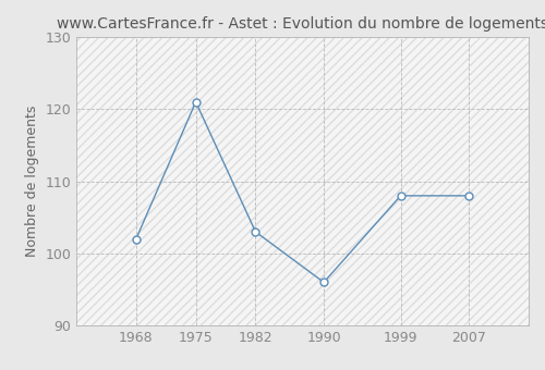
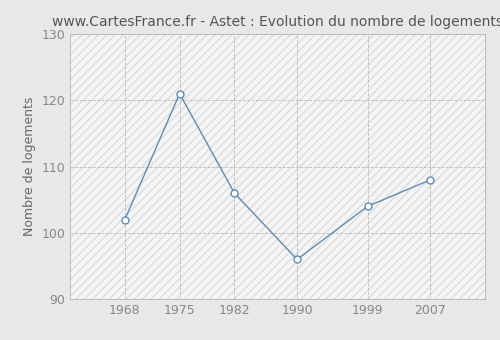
1982: 103 -> 106
1999: 108 -> 104
